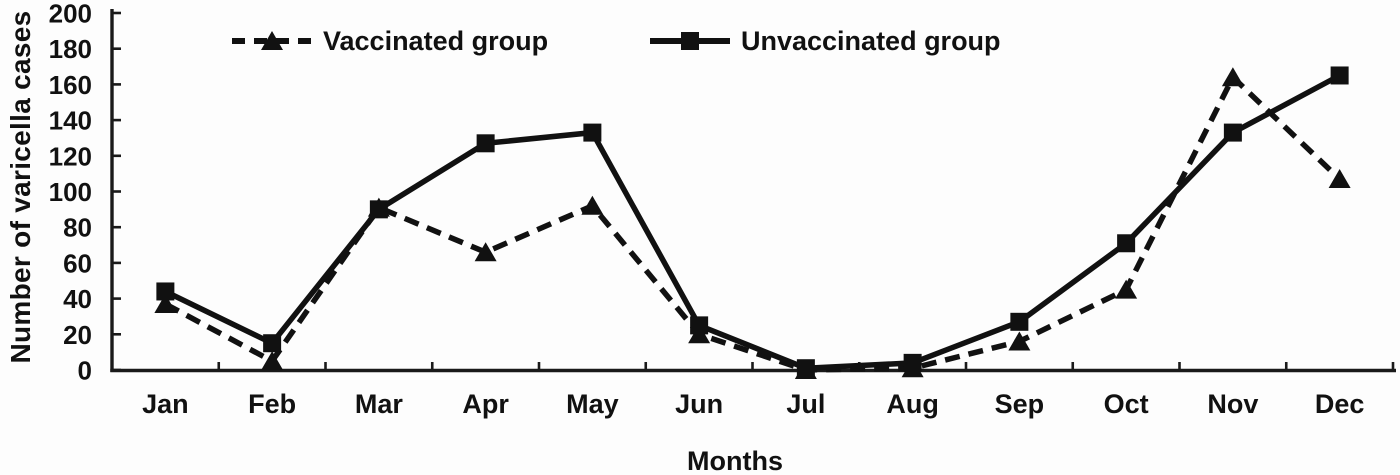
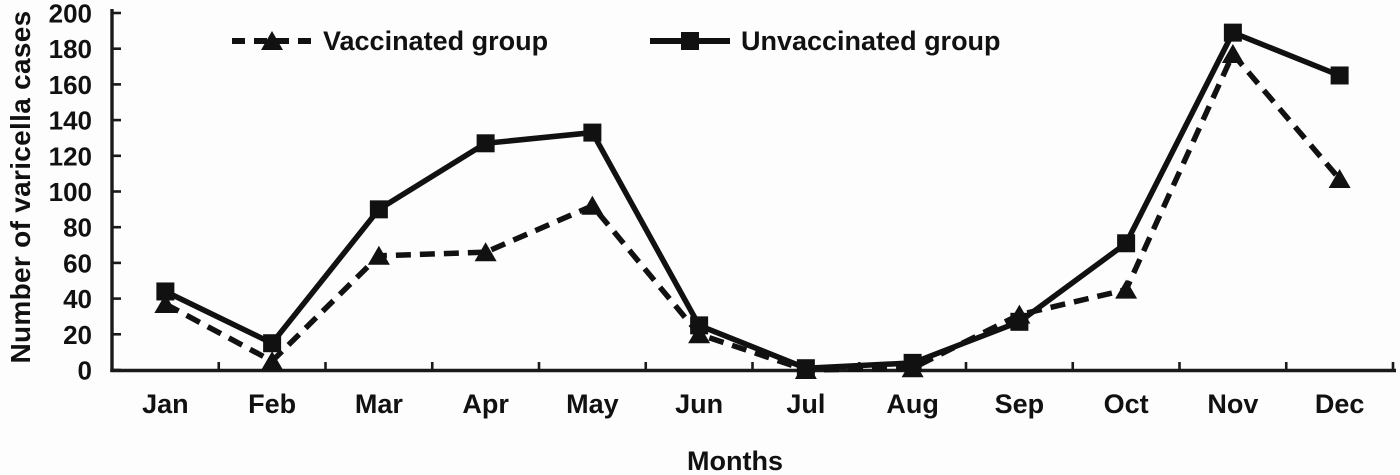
Vaccinated group/Mar: 91 -> 64
Vaccinated group/Sep: 16 -> 31
Vaccinated group/Nov: 164 -> 177
Unvaccinated group/Nov: 133 -> 189
